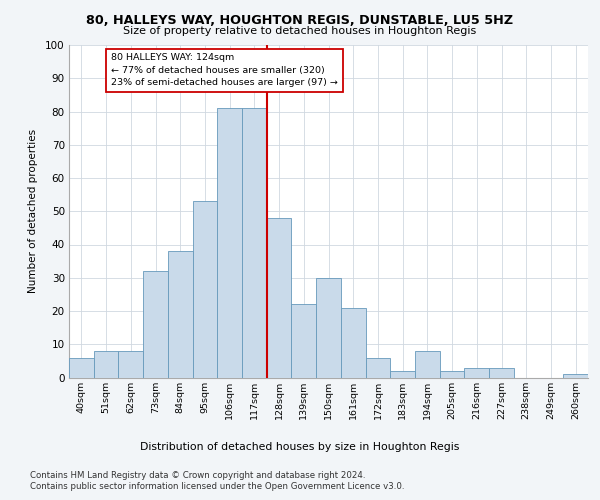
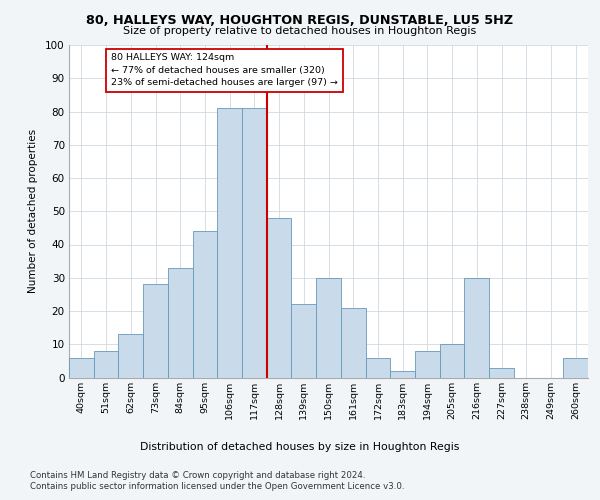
62sqm: 8 -> 13
73sqm: 32 -> 28
84sqm: 38 -> 33
95sqm: 53 -> 44
205sqm: 2 -> 10
216sqm: 3 -> 30
260sqm: 1 -> 6
